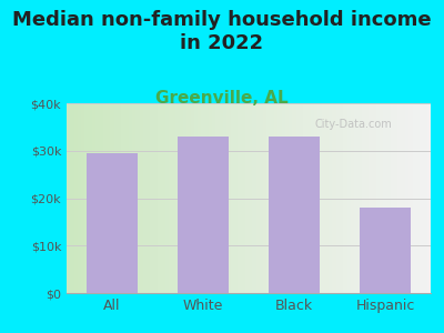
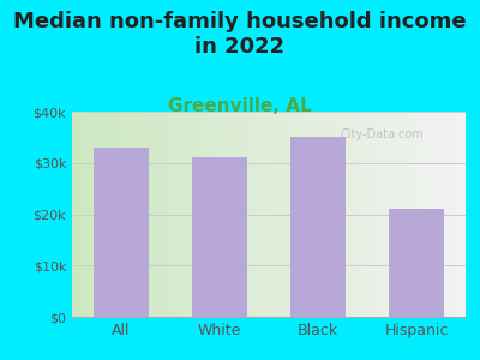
All: $29.5k -> $33.0k
White: $33.0k -> $31.2k
Black: $33.0k -> $35.2k
Hispanic: $18.0k -> $21.0k
